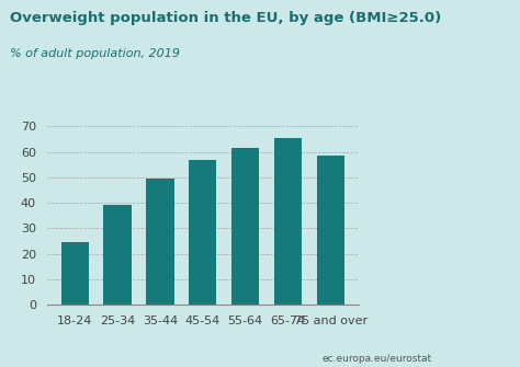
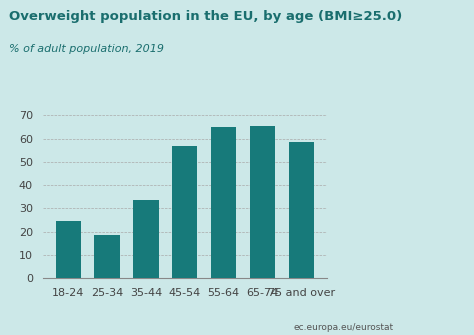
25-34: 39.0 -> 18.5
35-44: 49.5 -> 33.5
55-64: 61.5 -> 65.0
